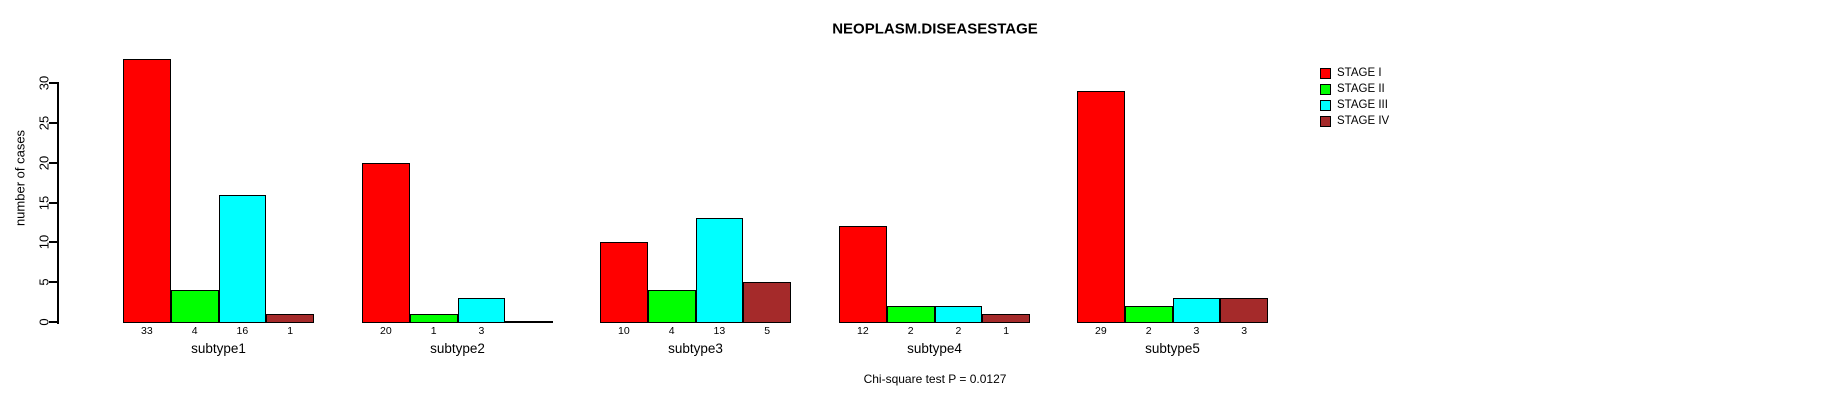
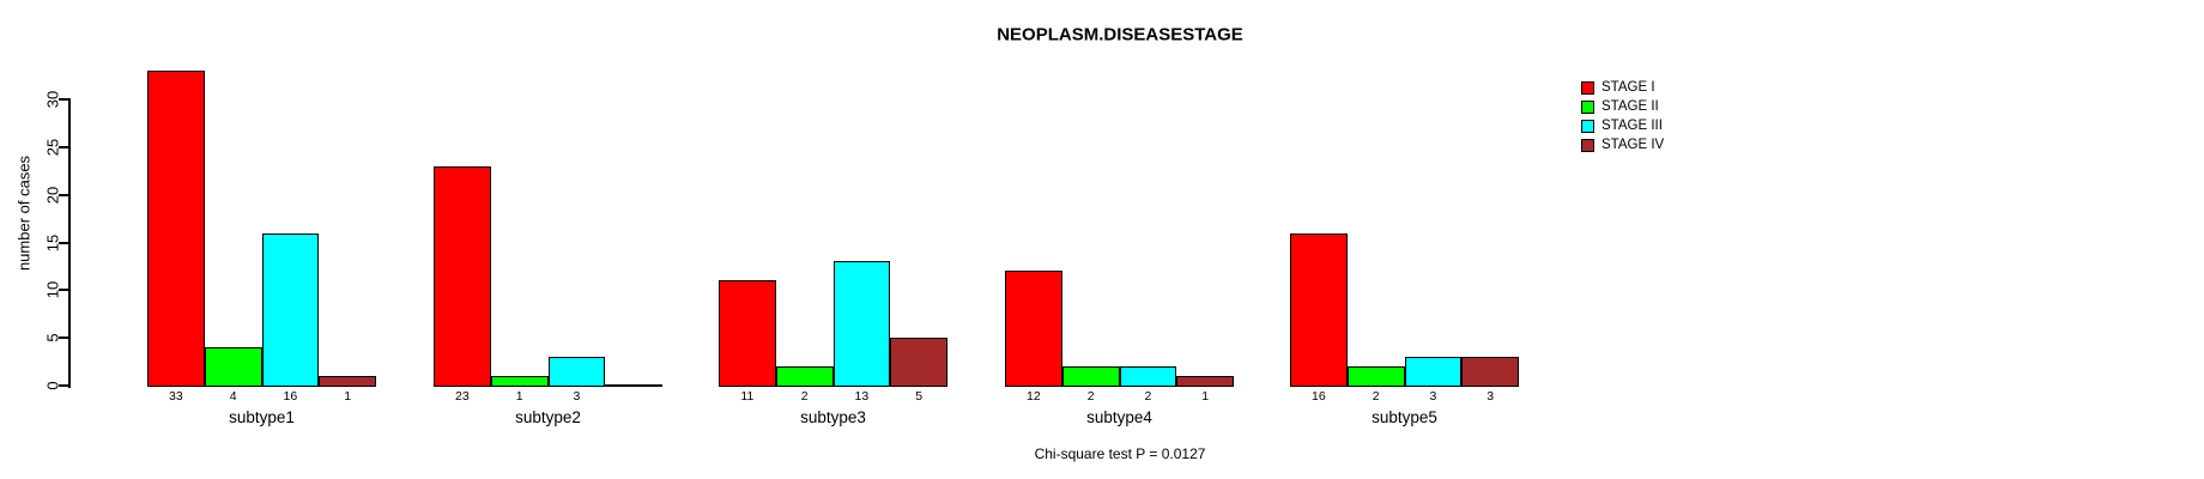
STAGE I/subtype2: 20 -> 23
STAGE I/subtype3: 10 -> 11
STAGE II/subtype3: 4 -> 2
STAGE I/subtype5: 29 -> 16
